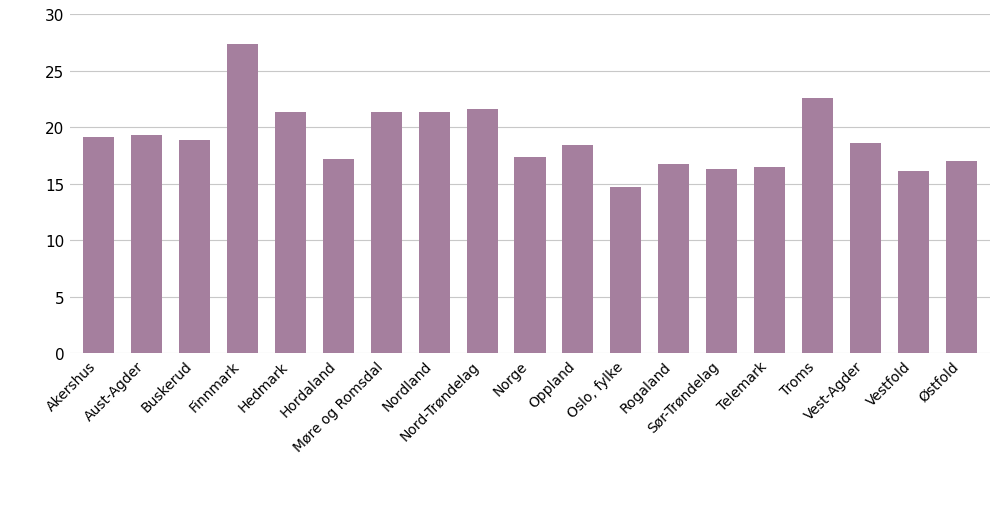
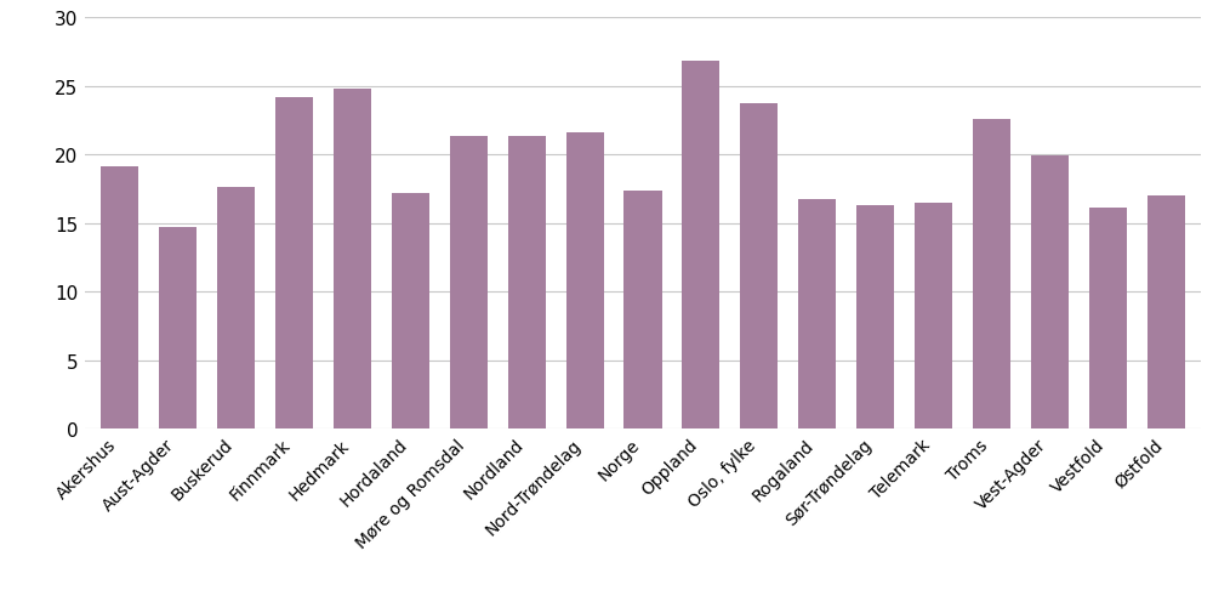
Aust-Agder: 19.3 -> 14.7
Buskerud: 18.9 -> 17.6
Finnmark: 27.4 -> 24.2
Hedmark: 21.3 -> 24.8
Oppland: 18.4 -> 26.8
Oslo, fylke: 14.7 -> 23.7
Vest-Agder: 18.6 -> 19.9
